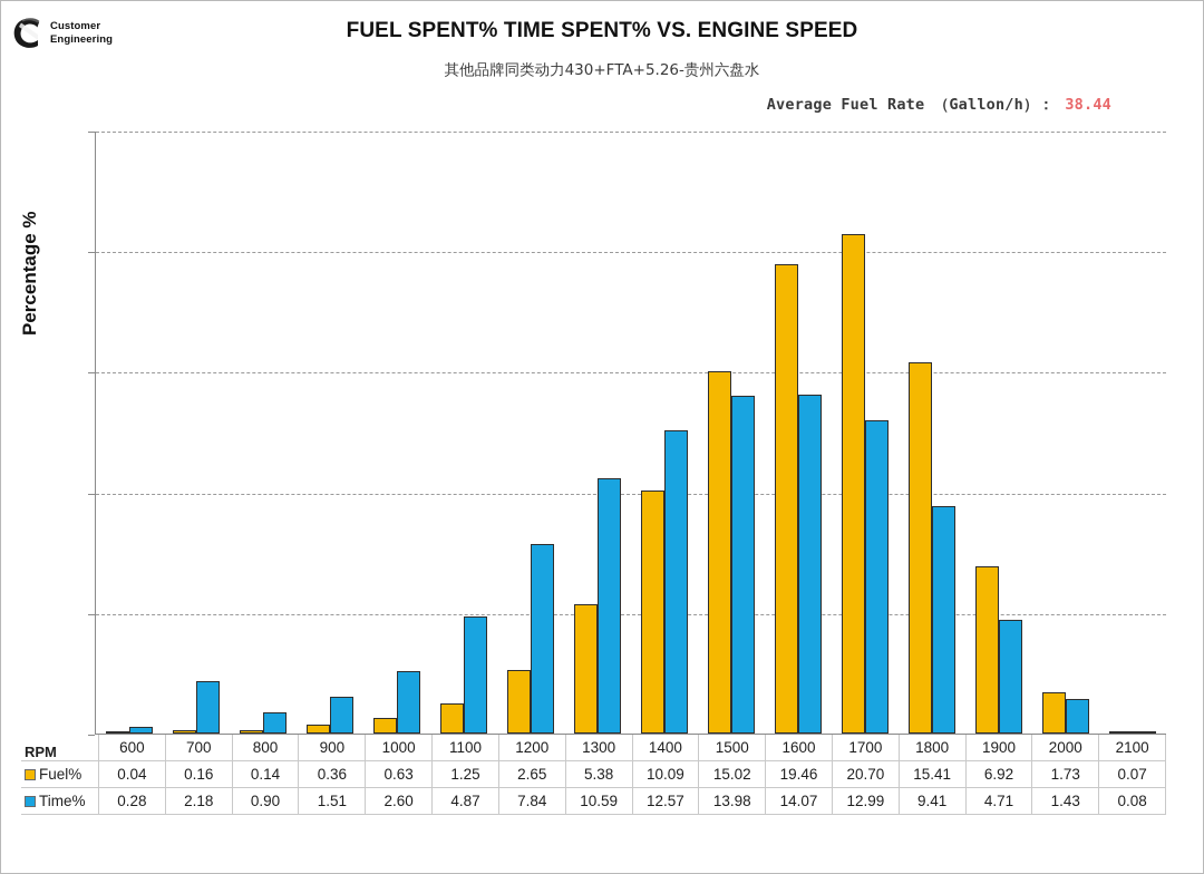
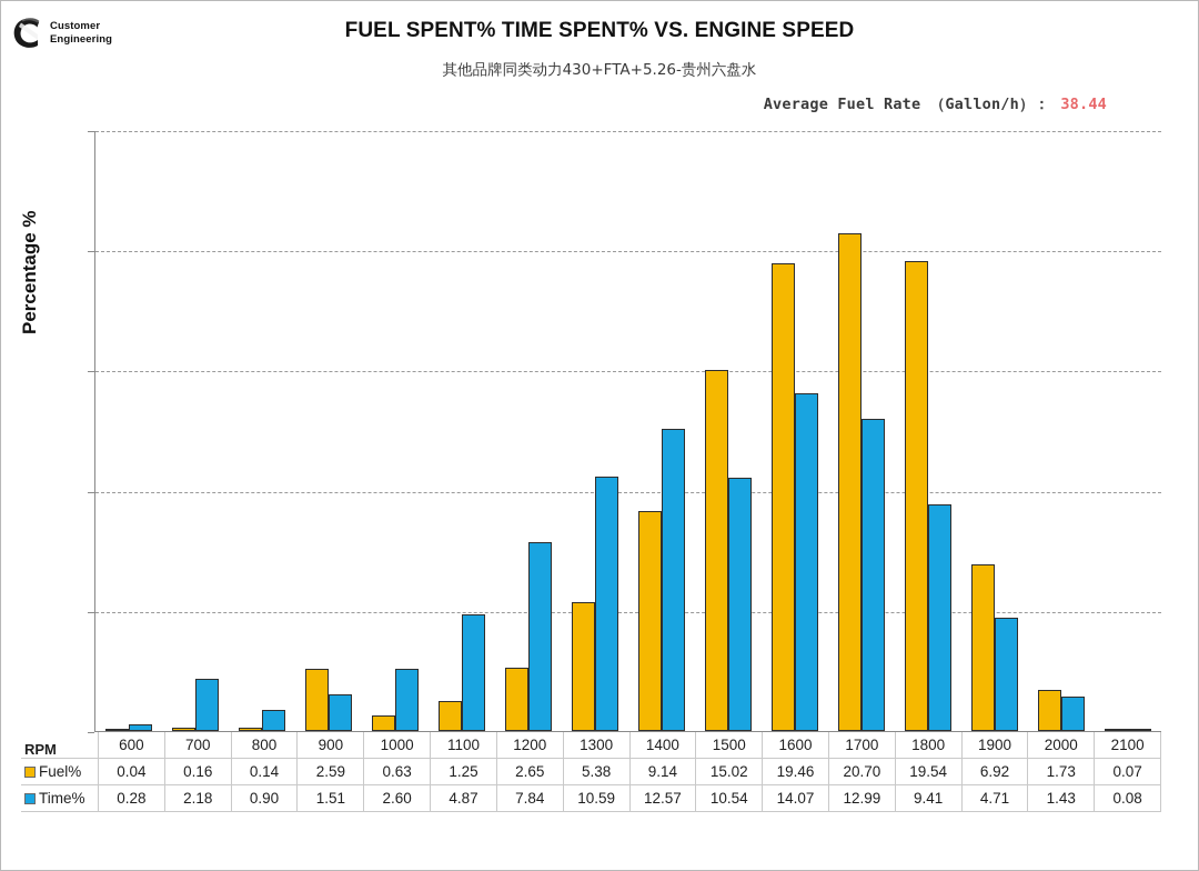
Fuel%/900: 0.36 -> 2.59
Fuel%/1400: 10.09 -> 9.14
Time%/1500: 13.98 -> 10.54
Fuel%/1800: 15.41 -> 19.54
